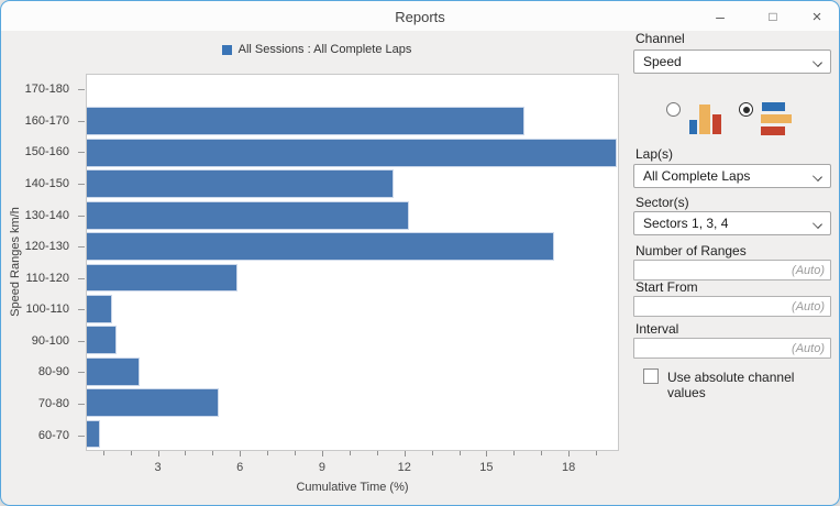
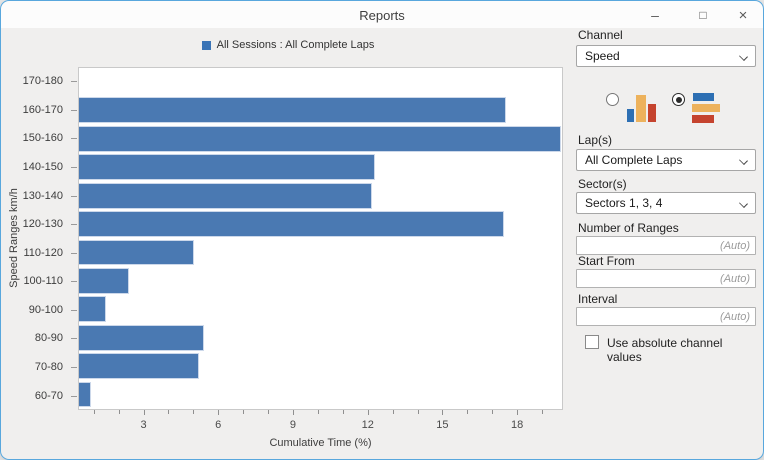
160-170: 16.4 -> 17.6
140-150: 11.6 -> 12.3
110-120: 5.9 -> 5.0
100-110: 1.3 -> 2.4
80-90: 2.3 -> 5.4
